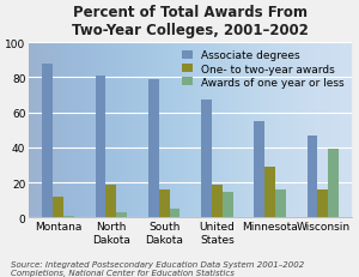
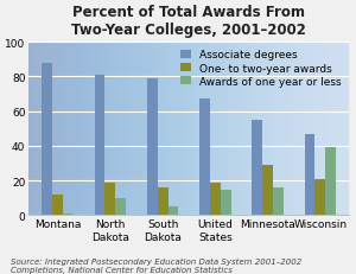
Awards of one year or less/North Dakota: 3 -> 10
One- to two-year awards/Wisconsin: 16 -> 21
